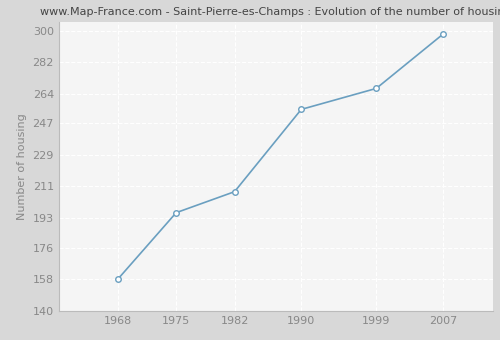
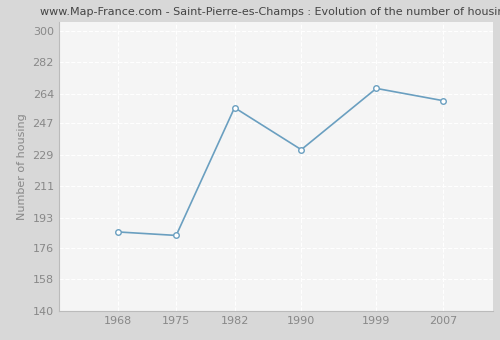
1968: 158 -> 185
1975: 196 -> 183
1982: 208 -> 256
1990: 255 -> 232
2007: 298 -> 260
